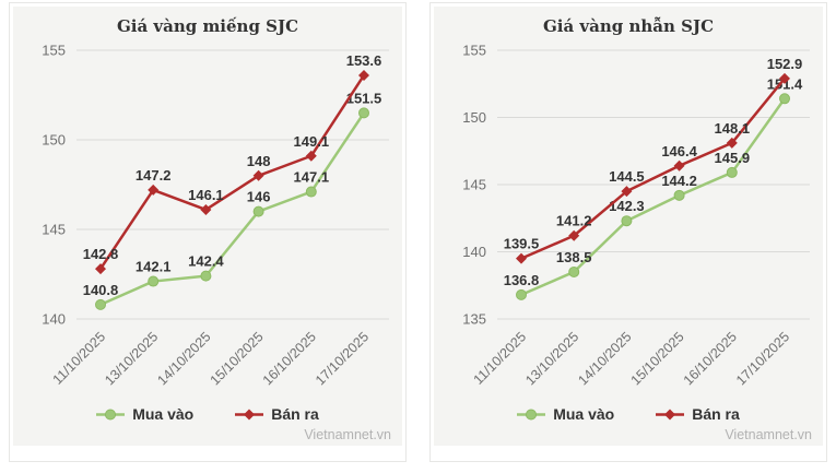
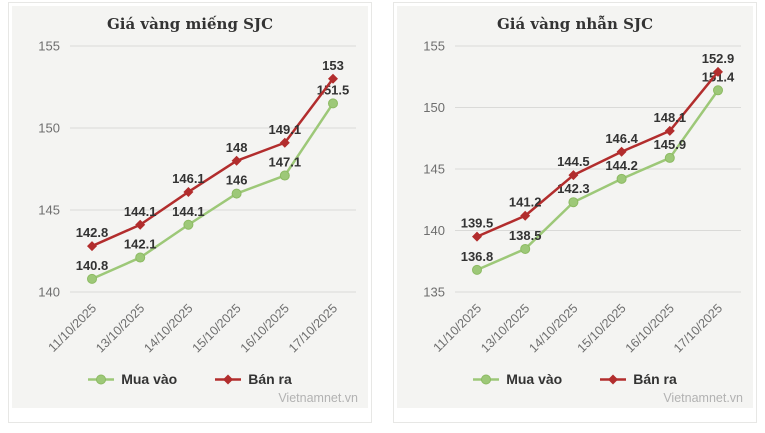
Giá vàng miếng SJC/Bán ra/13/10/2025: 147.2 -> 144.1
Giá vàng miếng SJC/Mua vào/14/10/2025: 142.4 -> 144.1
Giá vàng miếng SJC/Bán ra/17/10/2025: 153.6 -> 153
